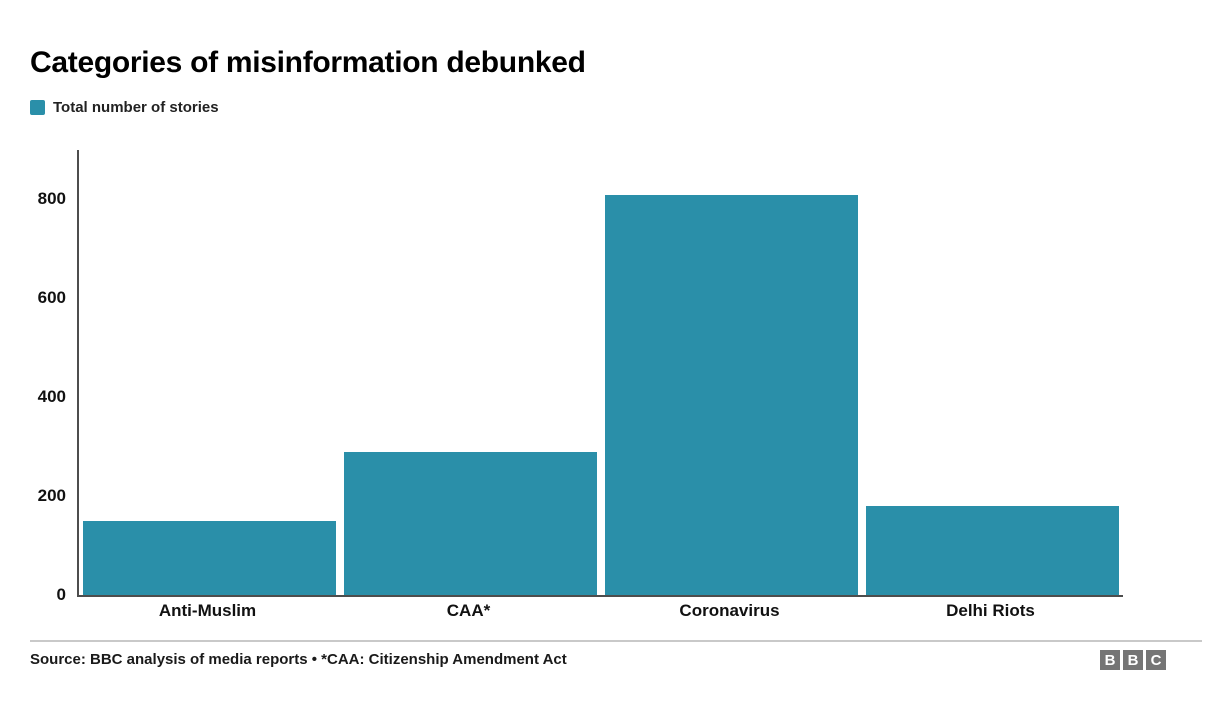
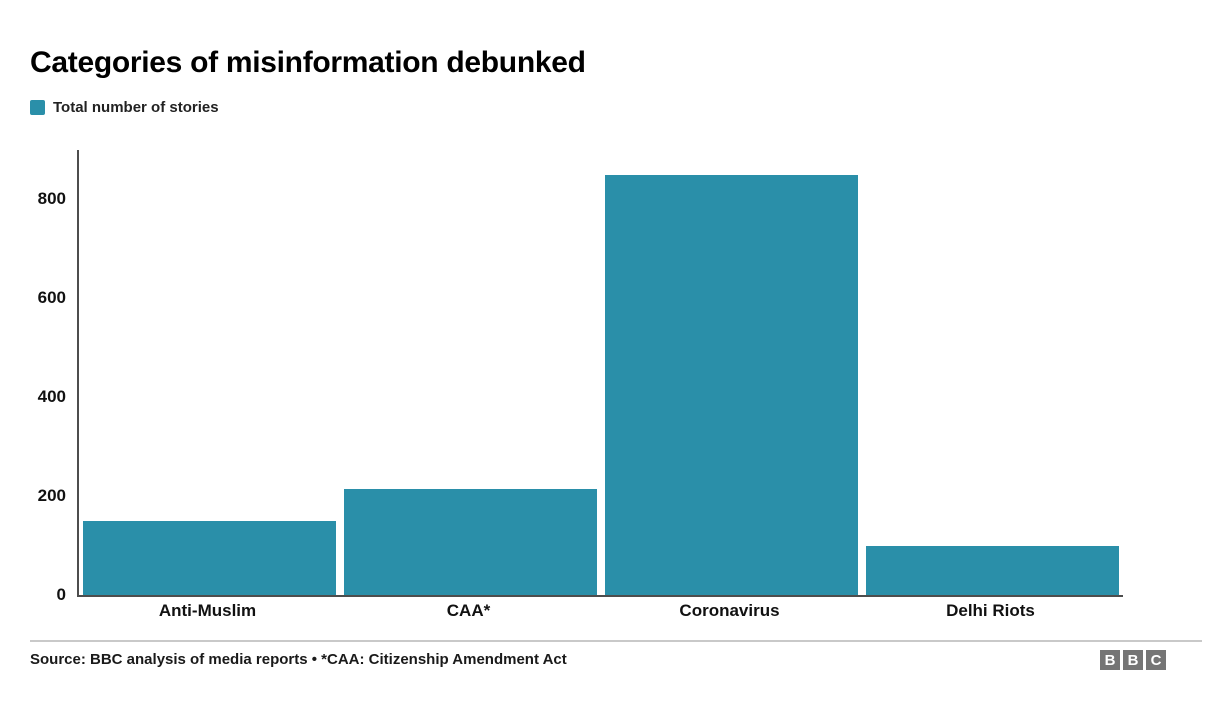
CAA*: 290 -> 220
Coronavirus: 810 -> 850
Delhi Riots: 180 -> 100
